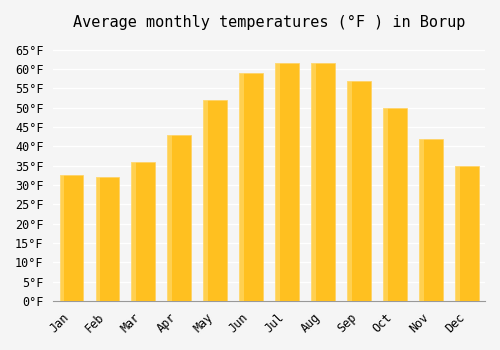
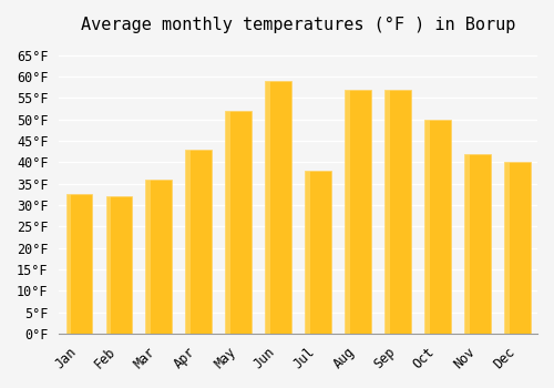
Jul: 61.5°F -> 38.0°F
Aug: 61.5°F -> 57.0°F
Dec: 35.0°F -> 40.0°F
